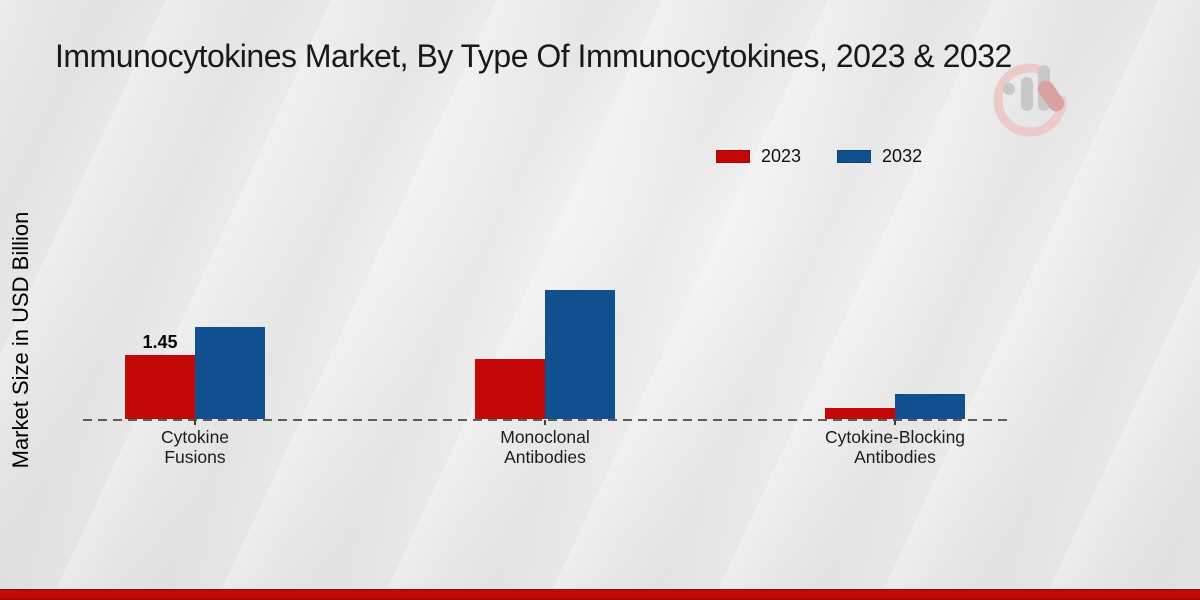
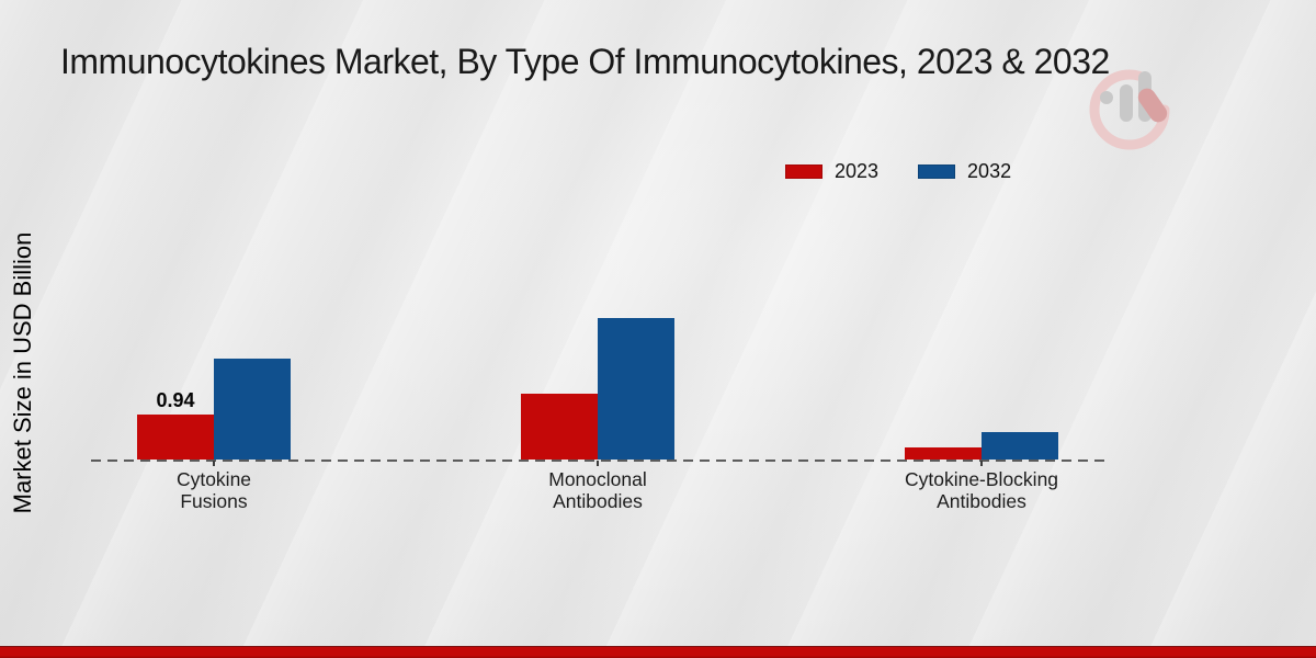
2023/Cytokine Fusions: 1.45 -> 0.94
